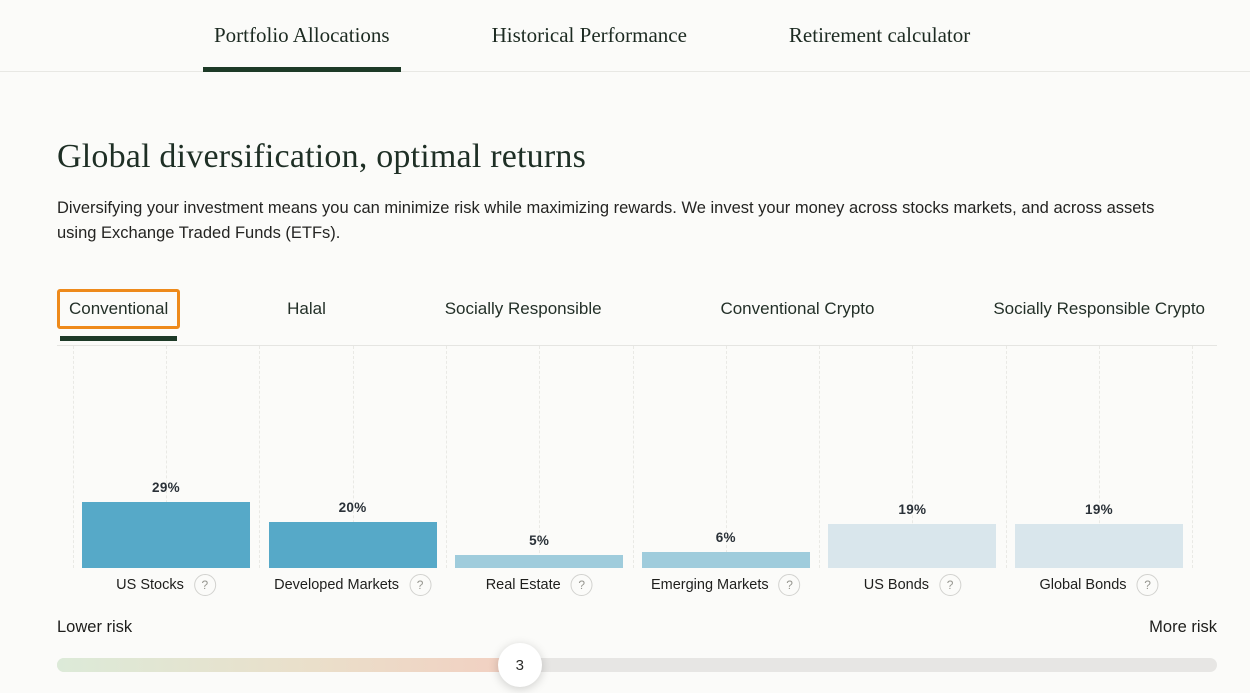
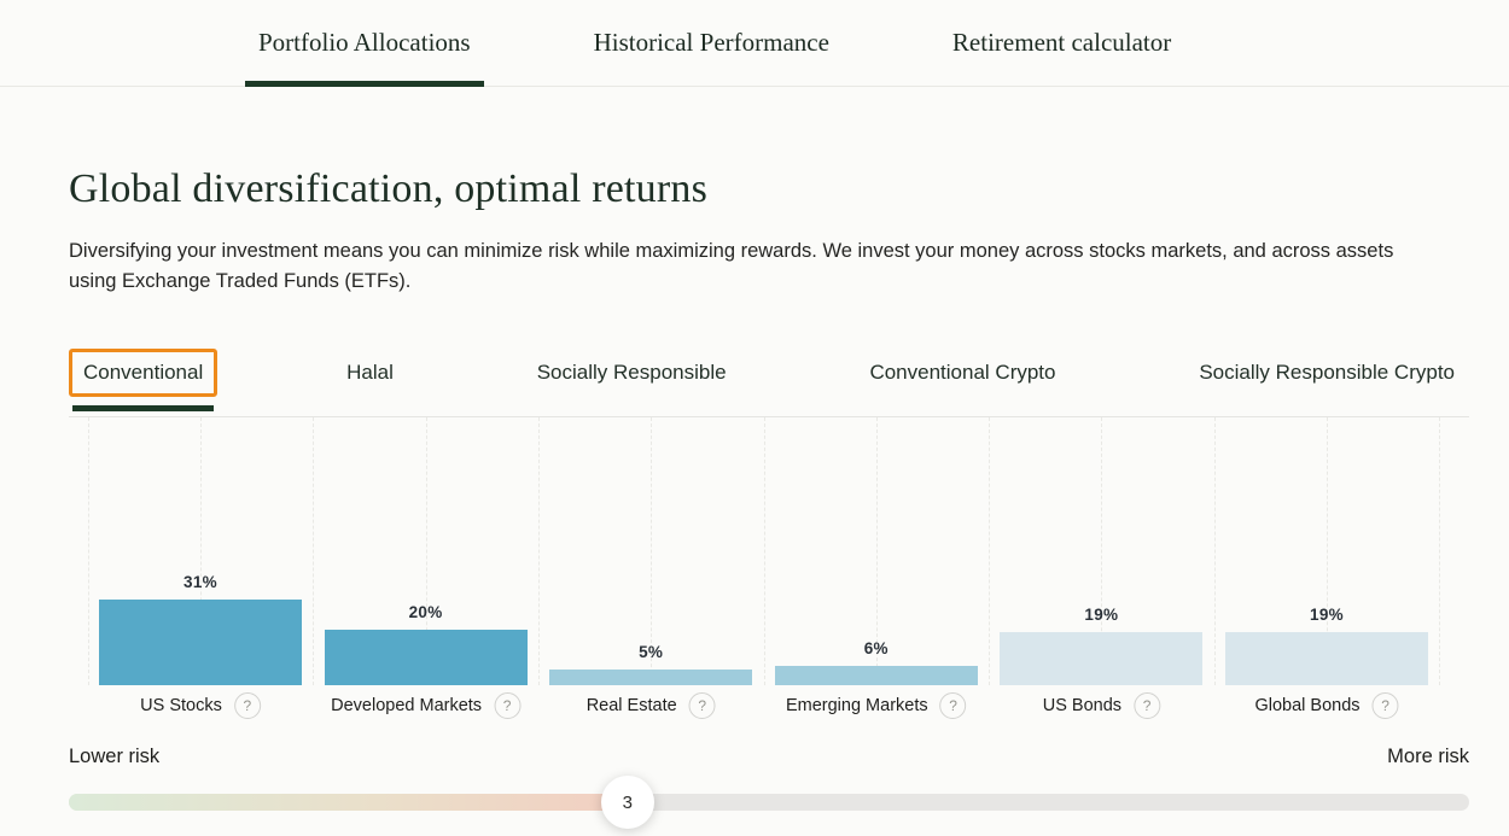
US Stocks: 29% -> 31%
